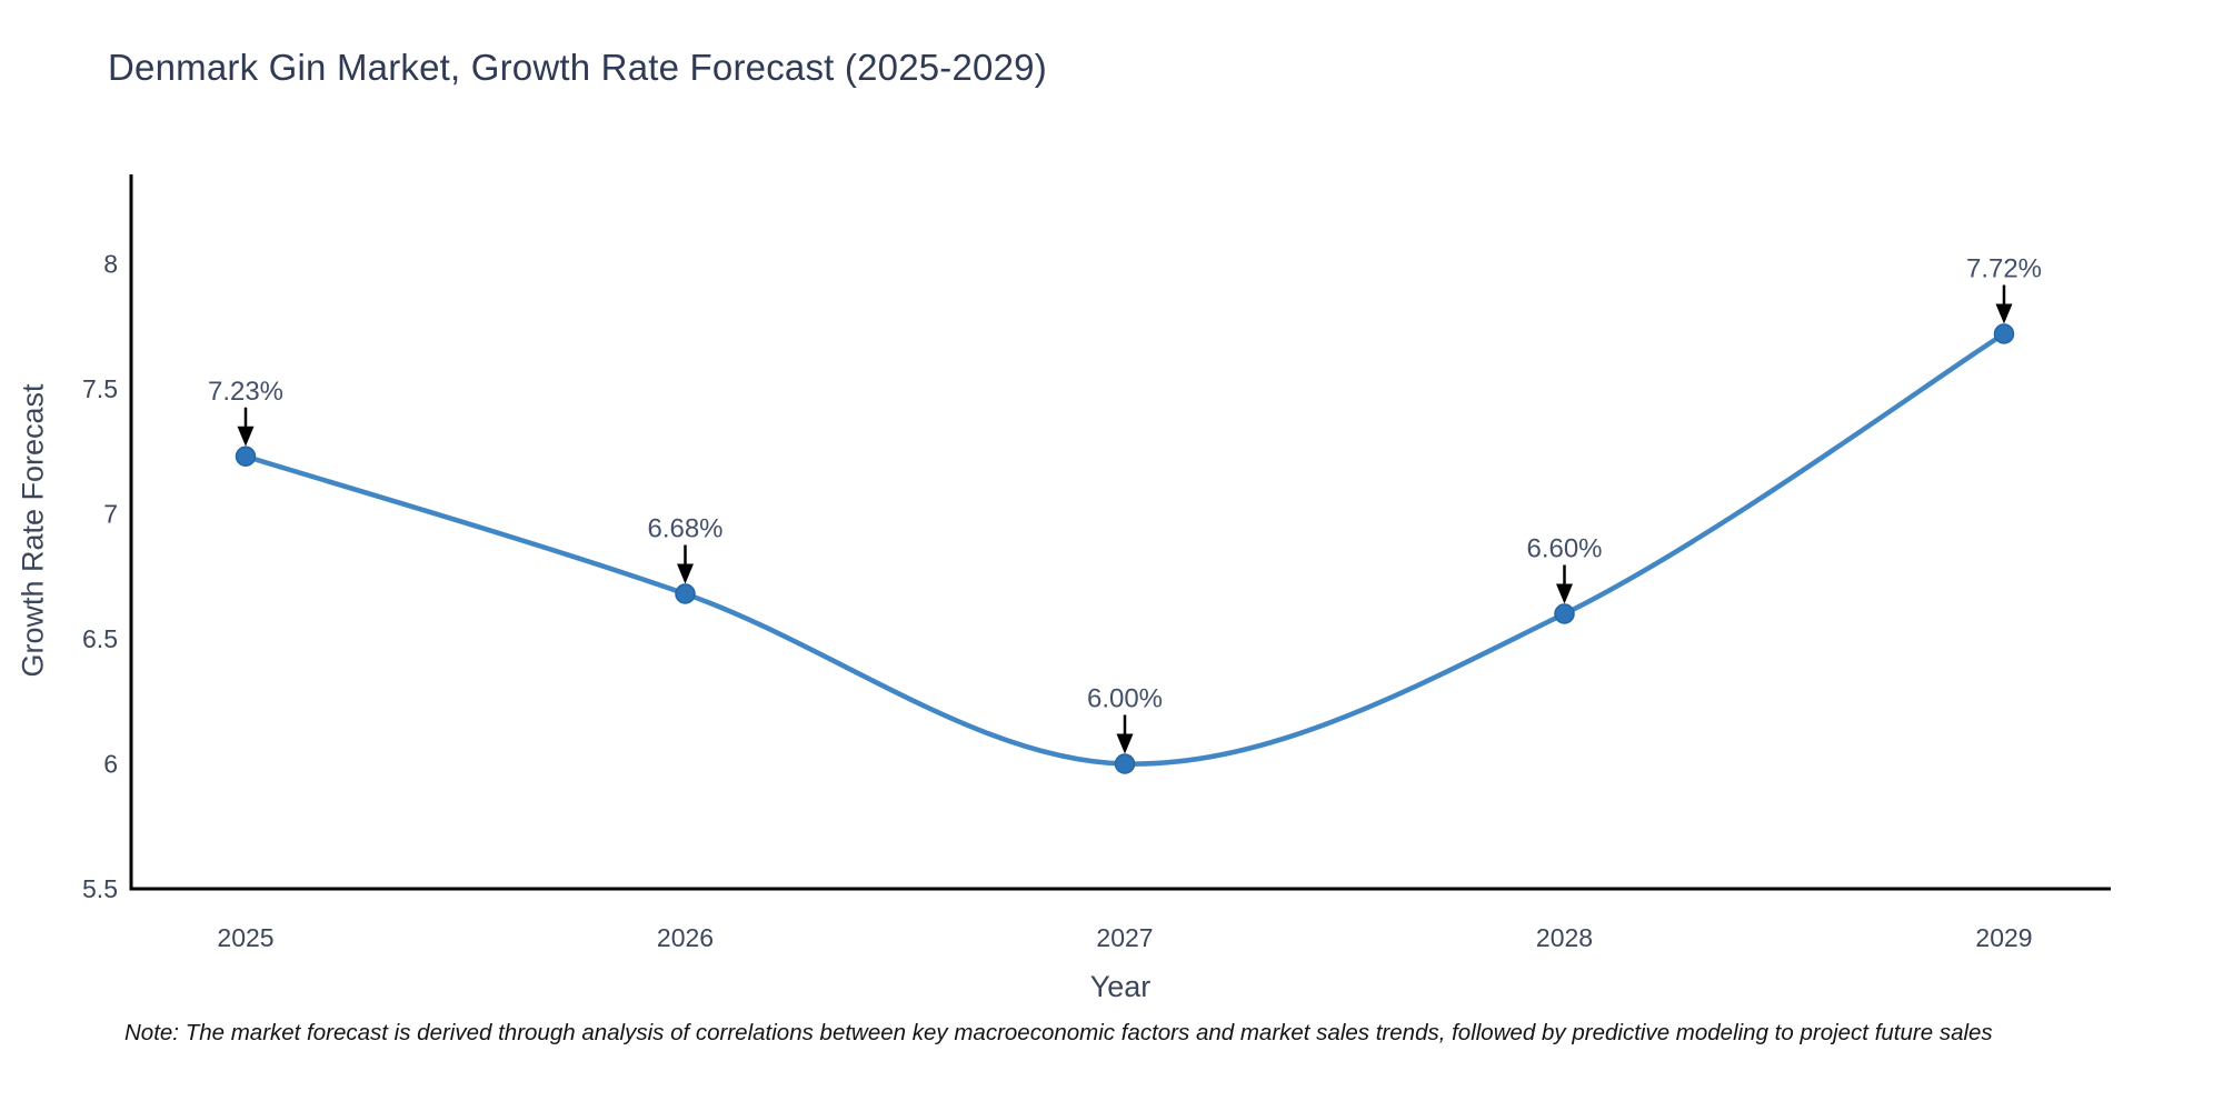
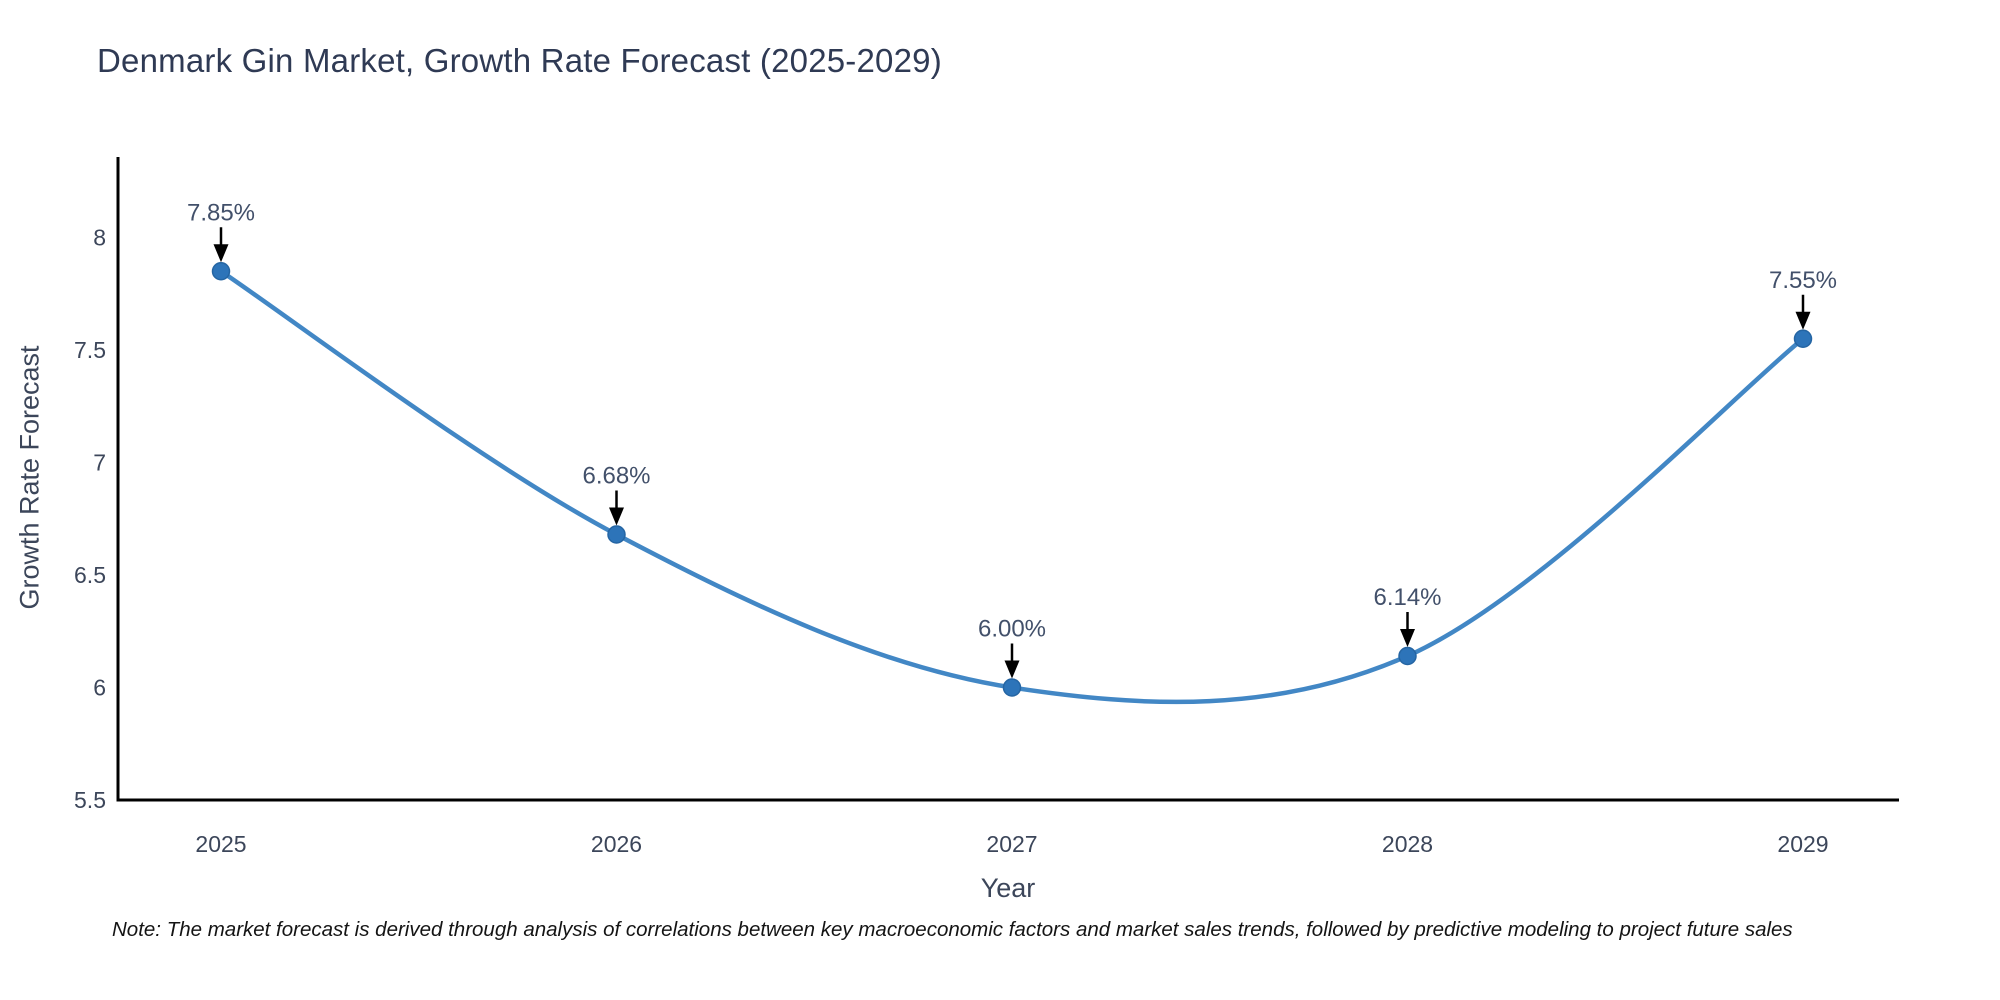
2025: 7.23% -> 7.85%
2028: 6.60% -> 6.14%
2029: 7.72% -> 7.55%
